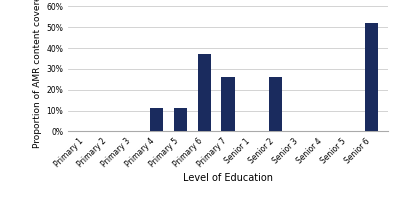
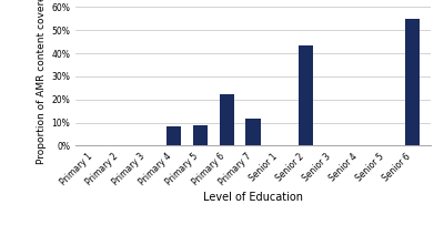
Primary 4: 11.4% -> 8.5%
Primary 5: 11.4% -> 9.0%
Primary 6: 37.0% -> 22.5%
Primary 7: 26.0% -> 11.5%
Senior 2: 26.0% -> 43.5%
Senior 6: 52.1% -> 55.0%
